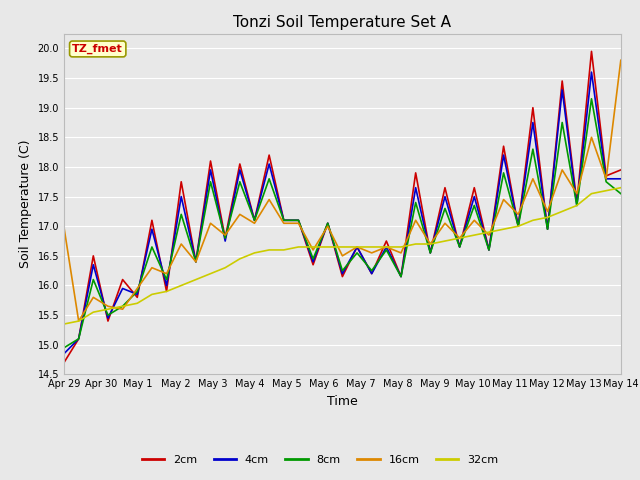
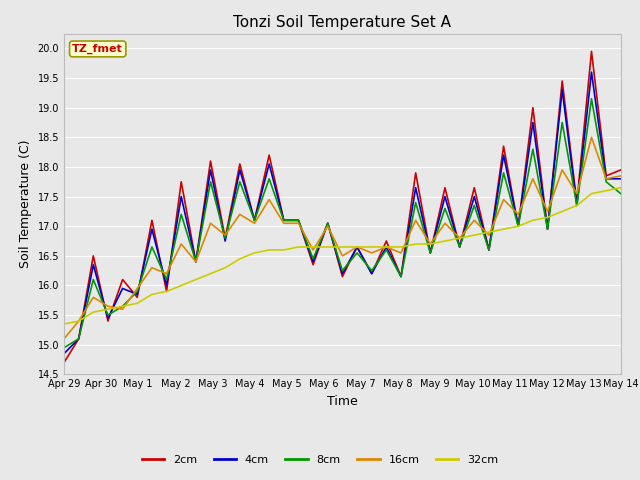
16cm/Apr 29: 16.98 -> 15.10
16cm/May 14: 19.80 -> 17.85
